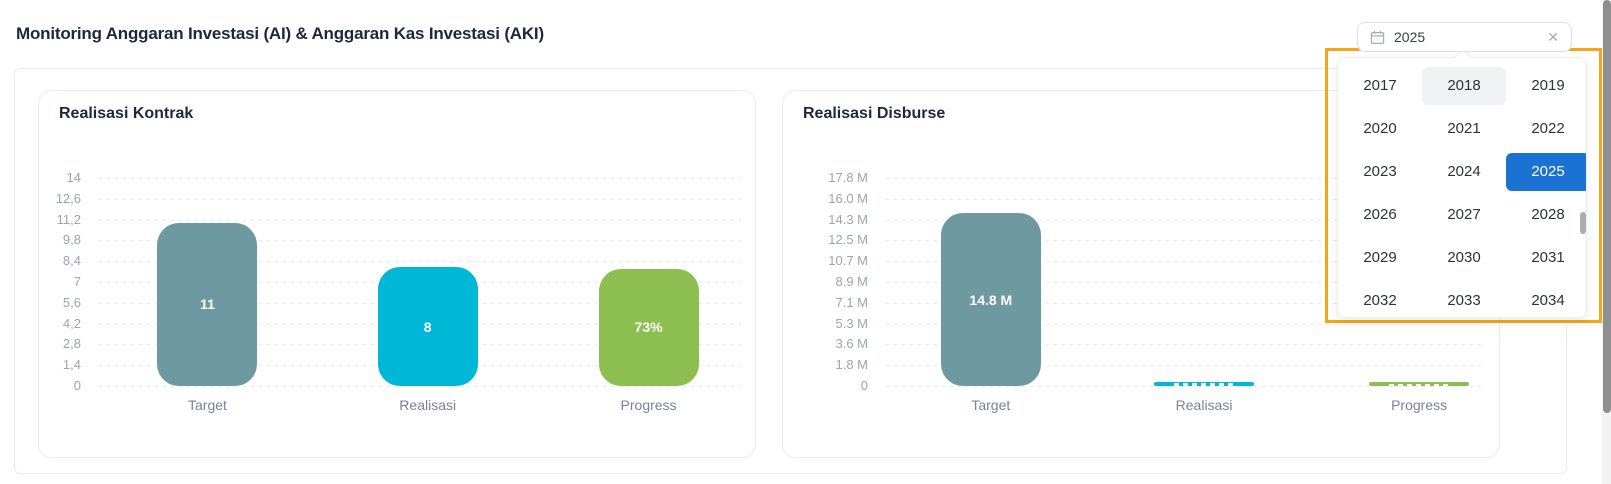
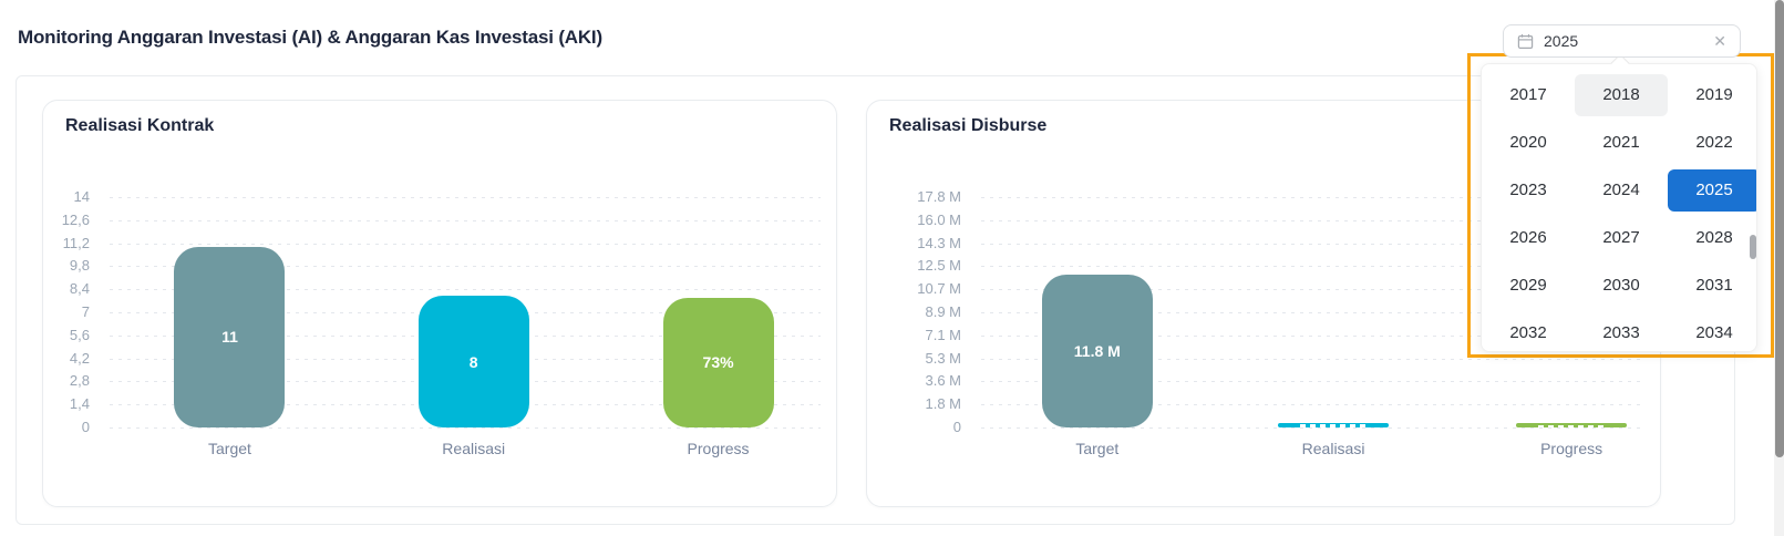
Realisasi Disburse/Target: 14.8 -> 11.8
